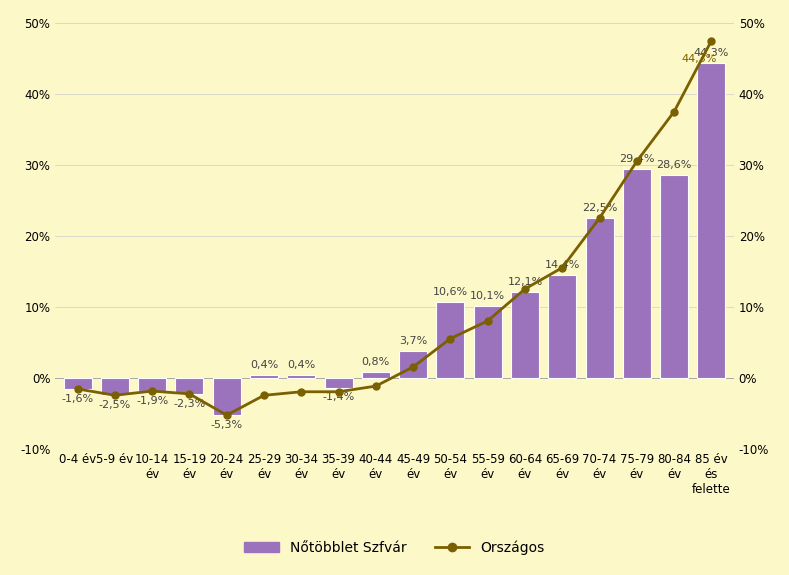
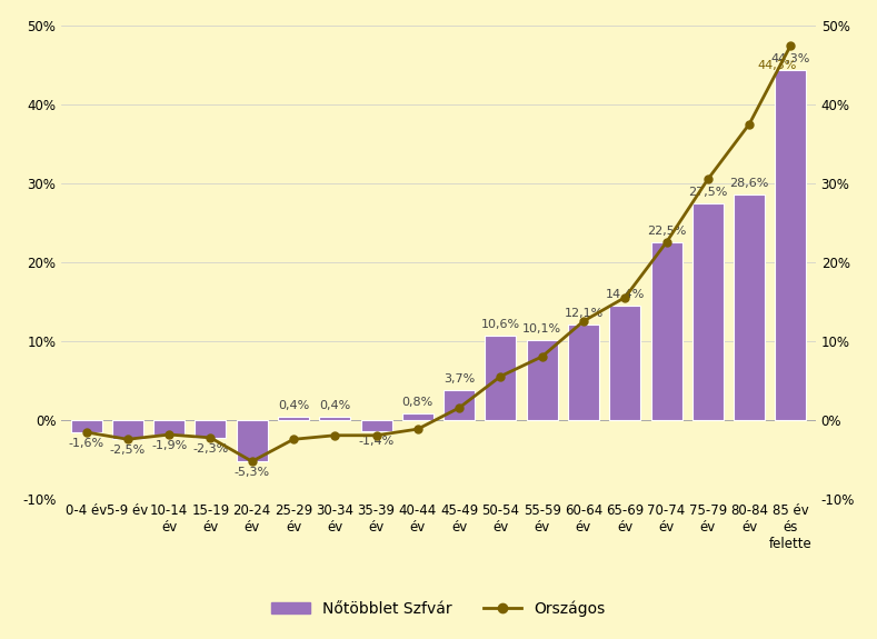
Nőtöbblet Szfvár/75-79 év: 29,4% -> 27,5%
